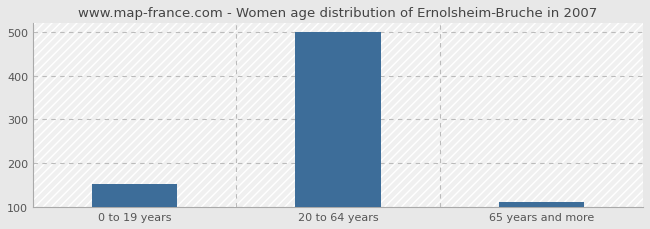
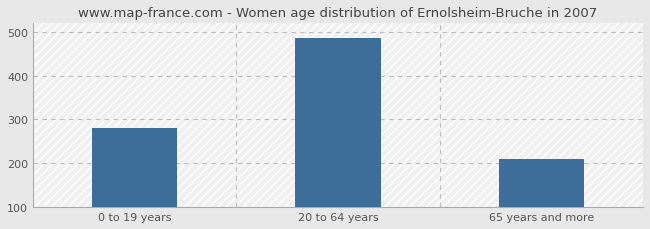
0 to 19 years: 152 -> 280
20 to 64 years: 500 -> 485
65 years and more: 112 -> 210
